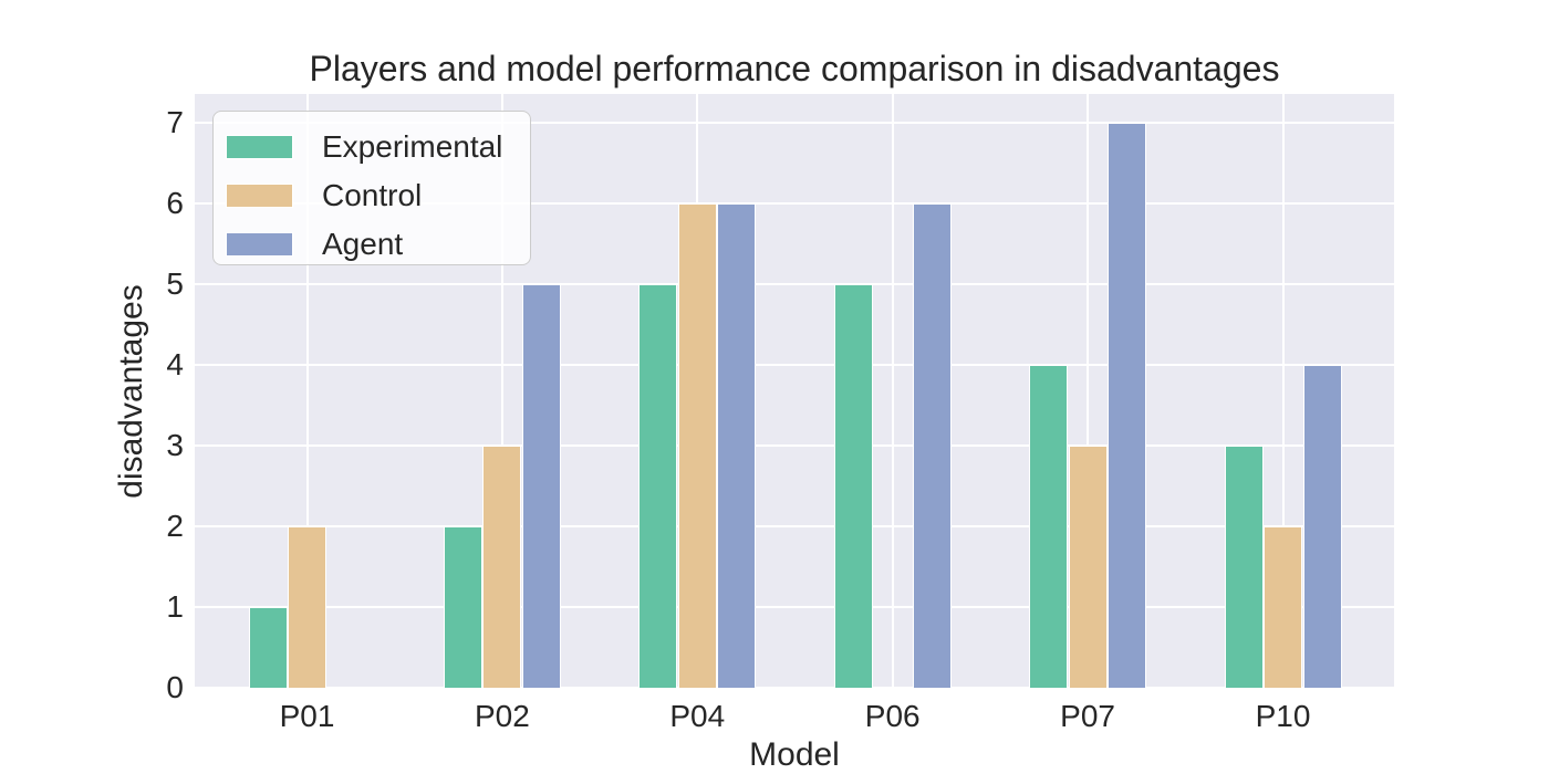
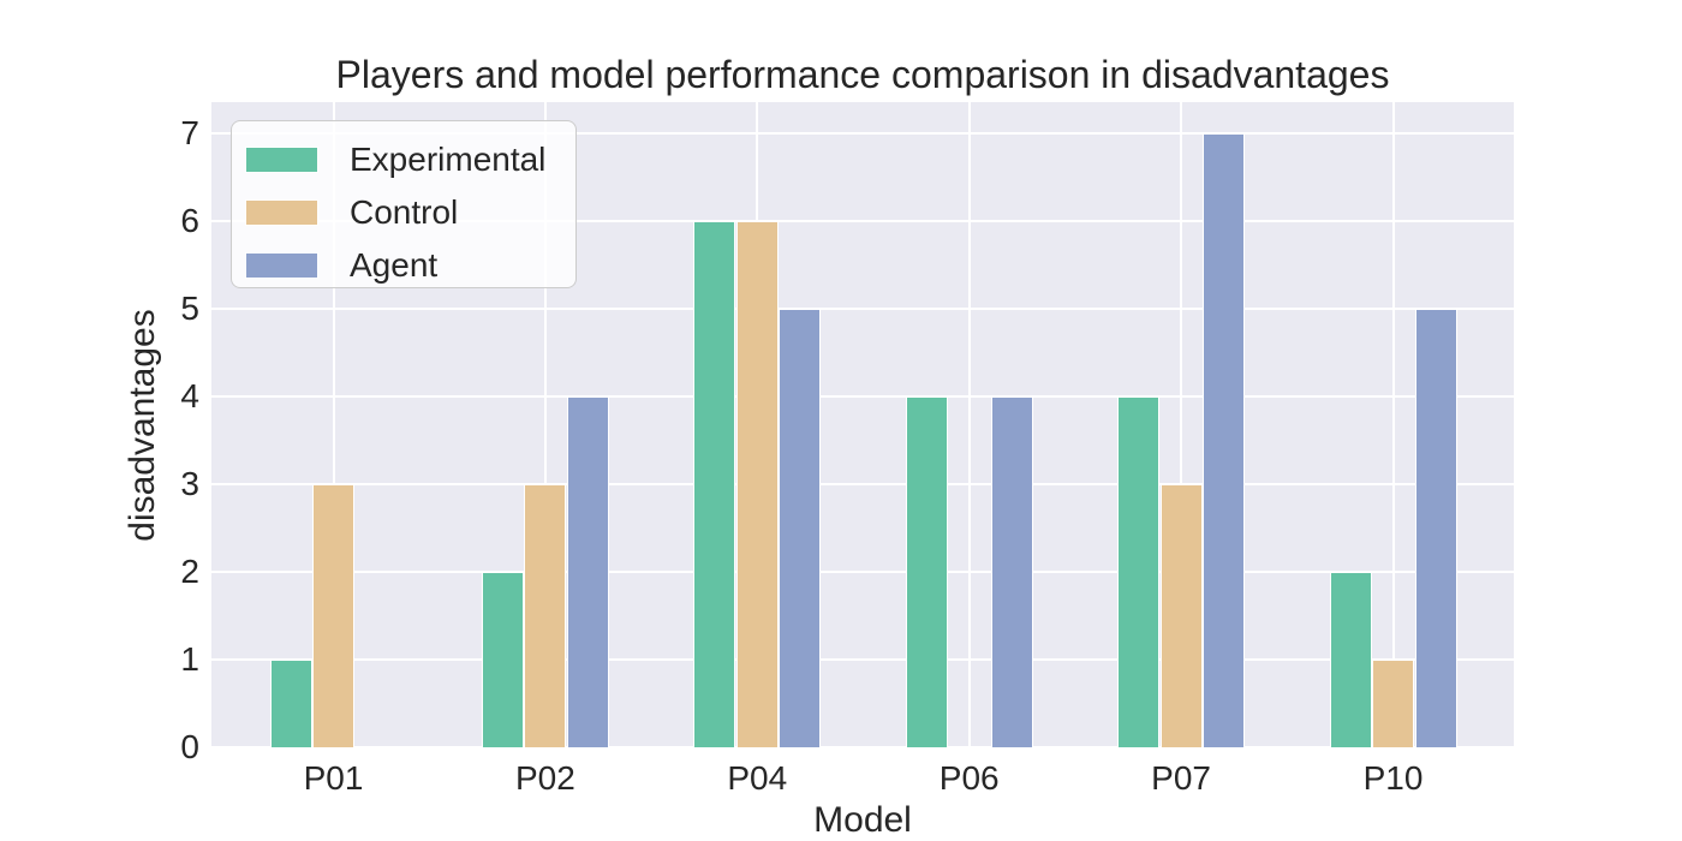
Control/P01: 2 -> 3
Agent/P02: 5 -> 4
Experimental/P04: 5 -> 6
Agent/P04: 6 -> 5
Experimental/P06: 5 -> 4
Agent/P06: 6 -> 4
Experimental/P10: 3 -> 2
Control/P10: 2 -> 1
Agent/P10: 4 -> 5
